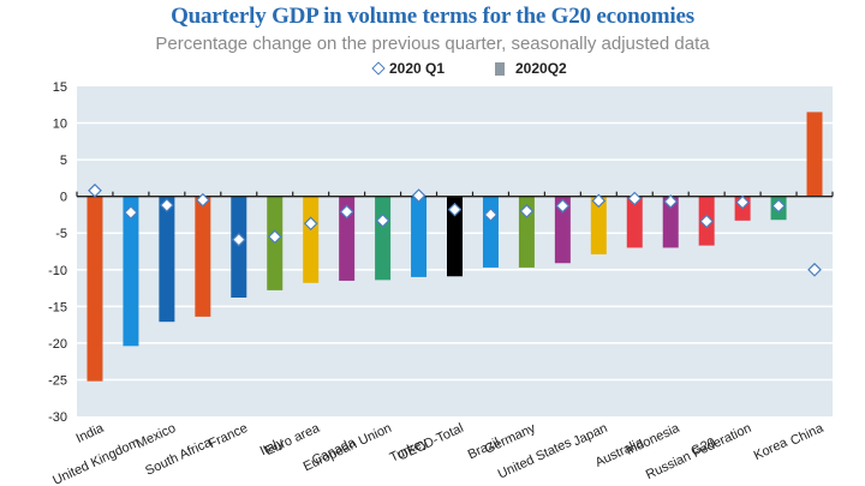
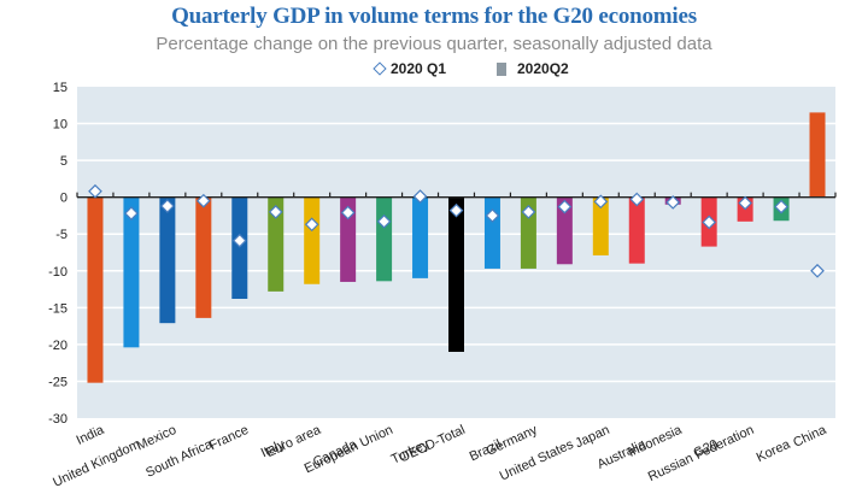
2020 Q1/Italy: -6 -> -2
2020Q2/OECD-Total: -11 -> -21
2020Q2/Australia: -7 -> -9
2020Q2/Indonesia: -7 -> -1
